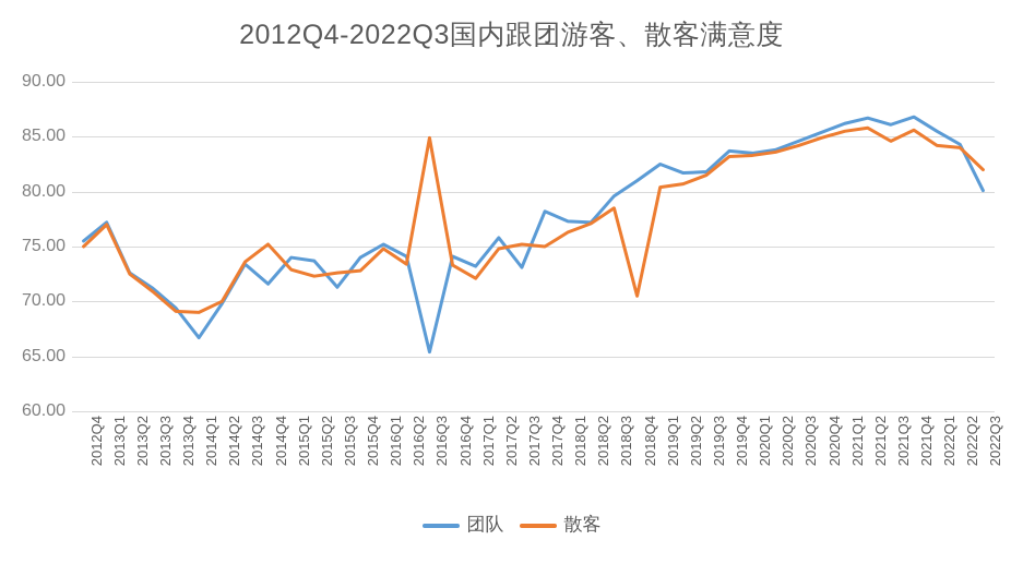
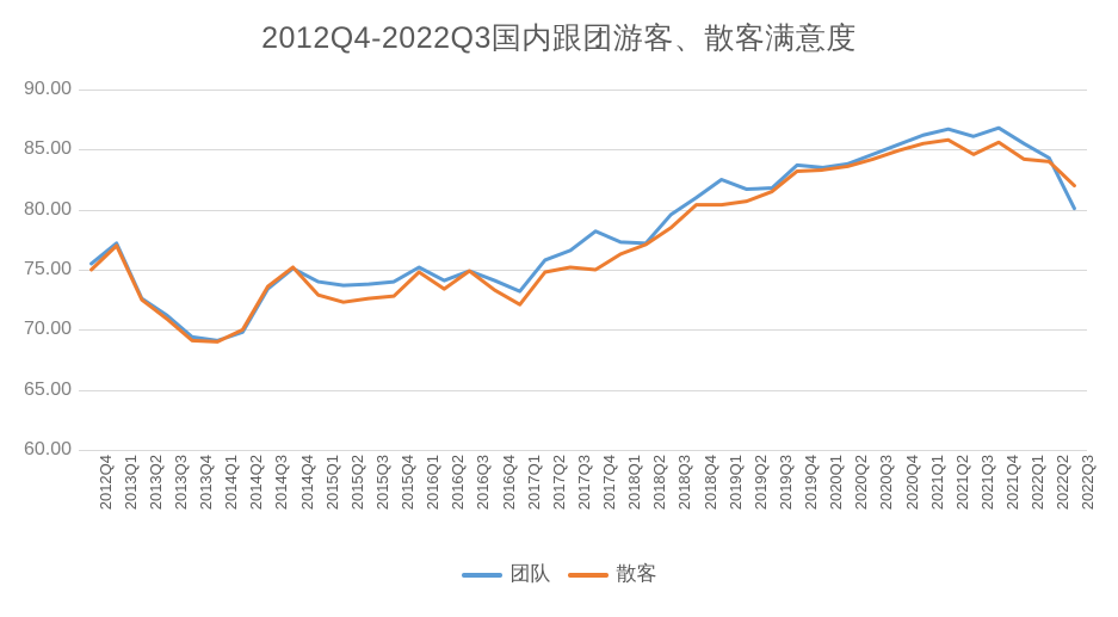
团队/2014Q1: 66.7 -> 69.1
团队/2014Q4: 71.6 -> 75.1
团队/2015Q3: 71.3 -> 73.8
团队/2016Q3: 65.4 -> 74.9
散客/2016Q3: 84.9 -> 74.9
团队/2017Q3: 73.1 -> 76.6
散客/2018Q4: 70.5 -> 80.4
